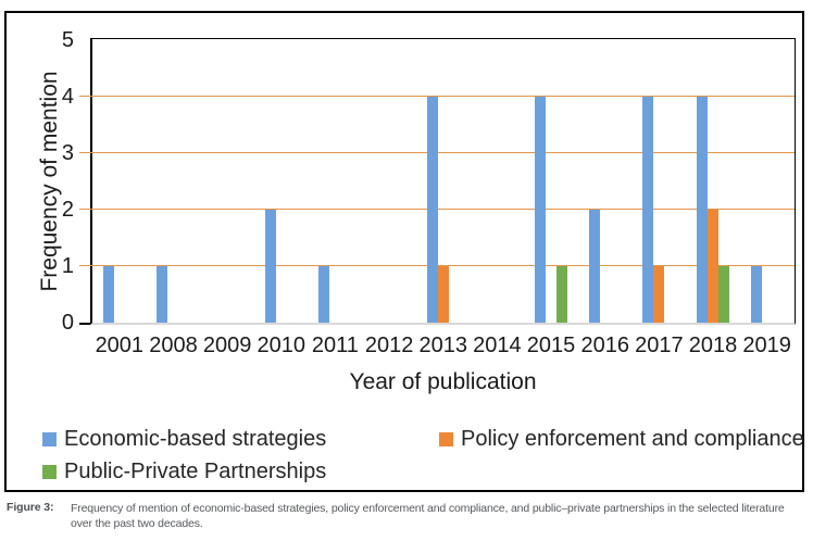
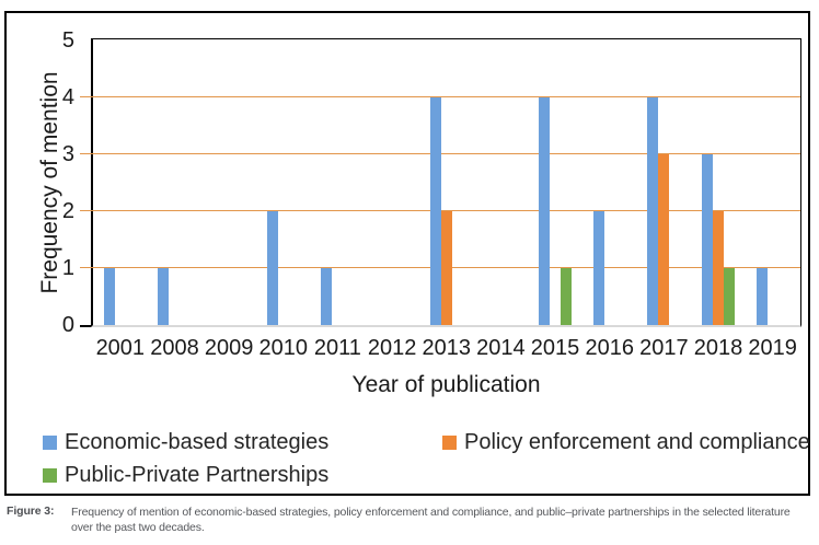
Policy enforcement and compliance/2013: 1 -> 2
Policy enforcement and compliance/2017: 1 -> 3
Economic-based strategies/2018: 4 -> 3
